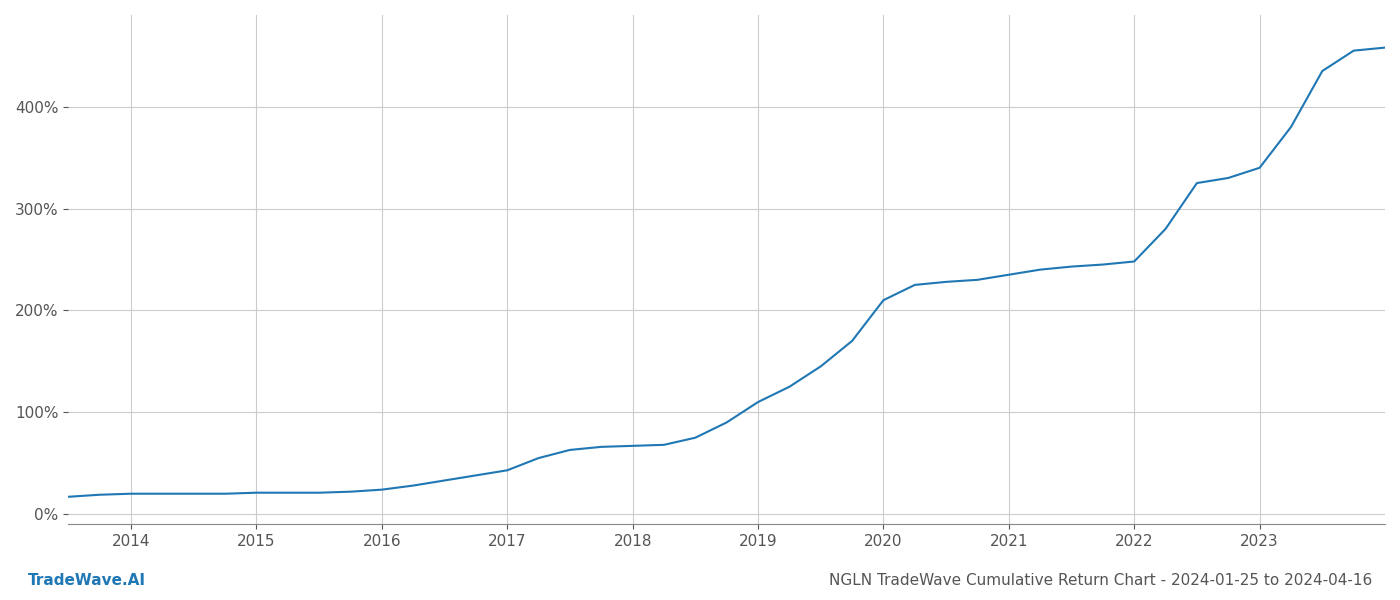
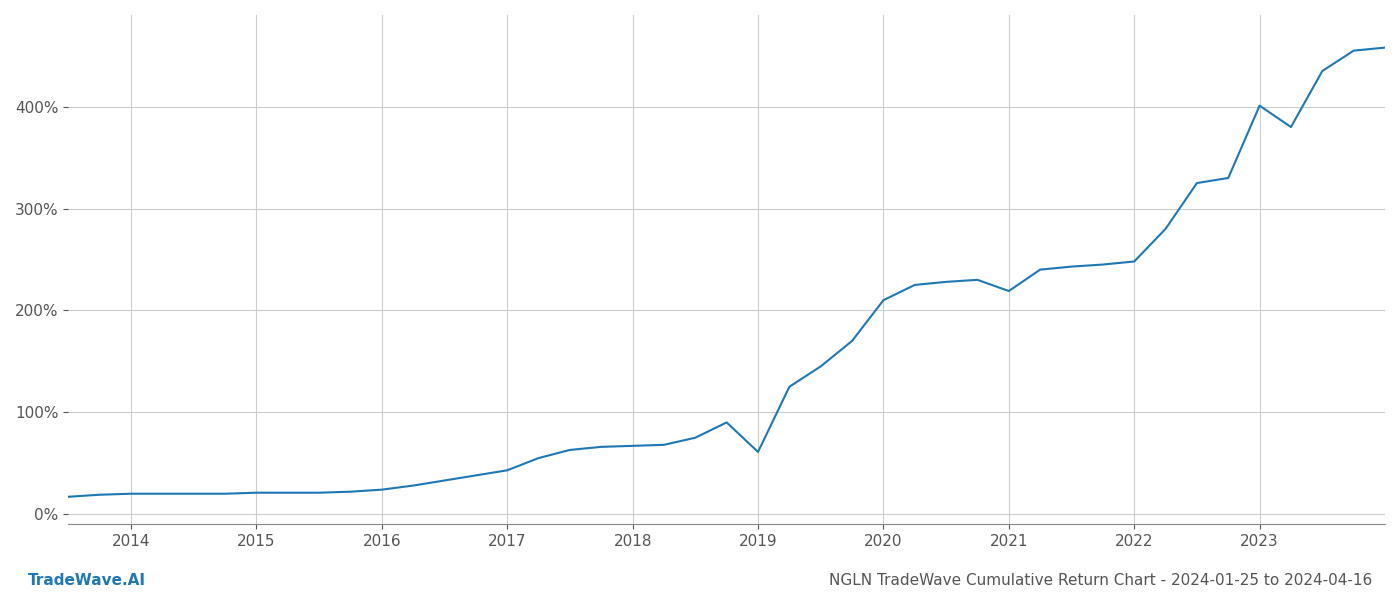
2019: 110% -> 61%
2021: 235% -> 219%
2023: 340% -> 401%
